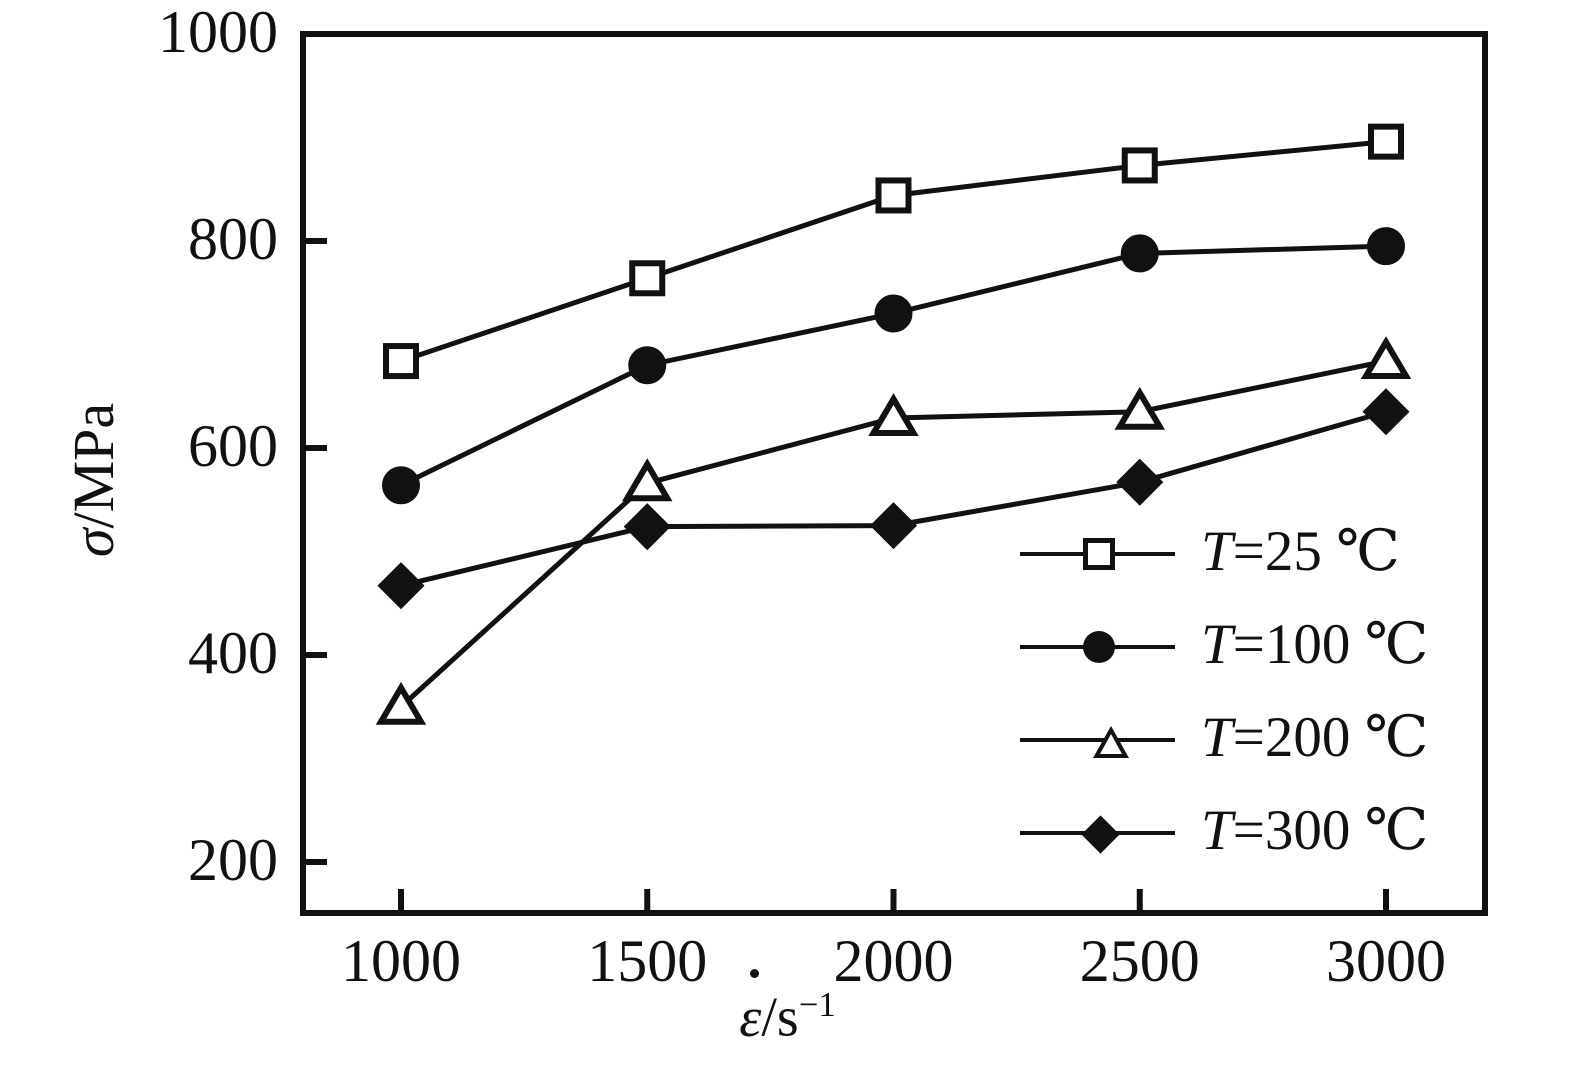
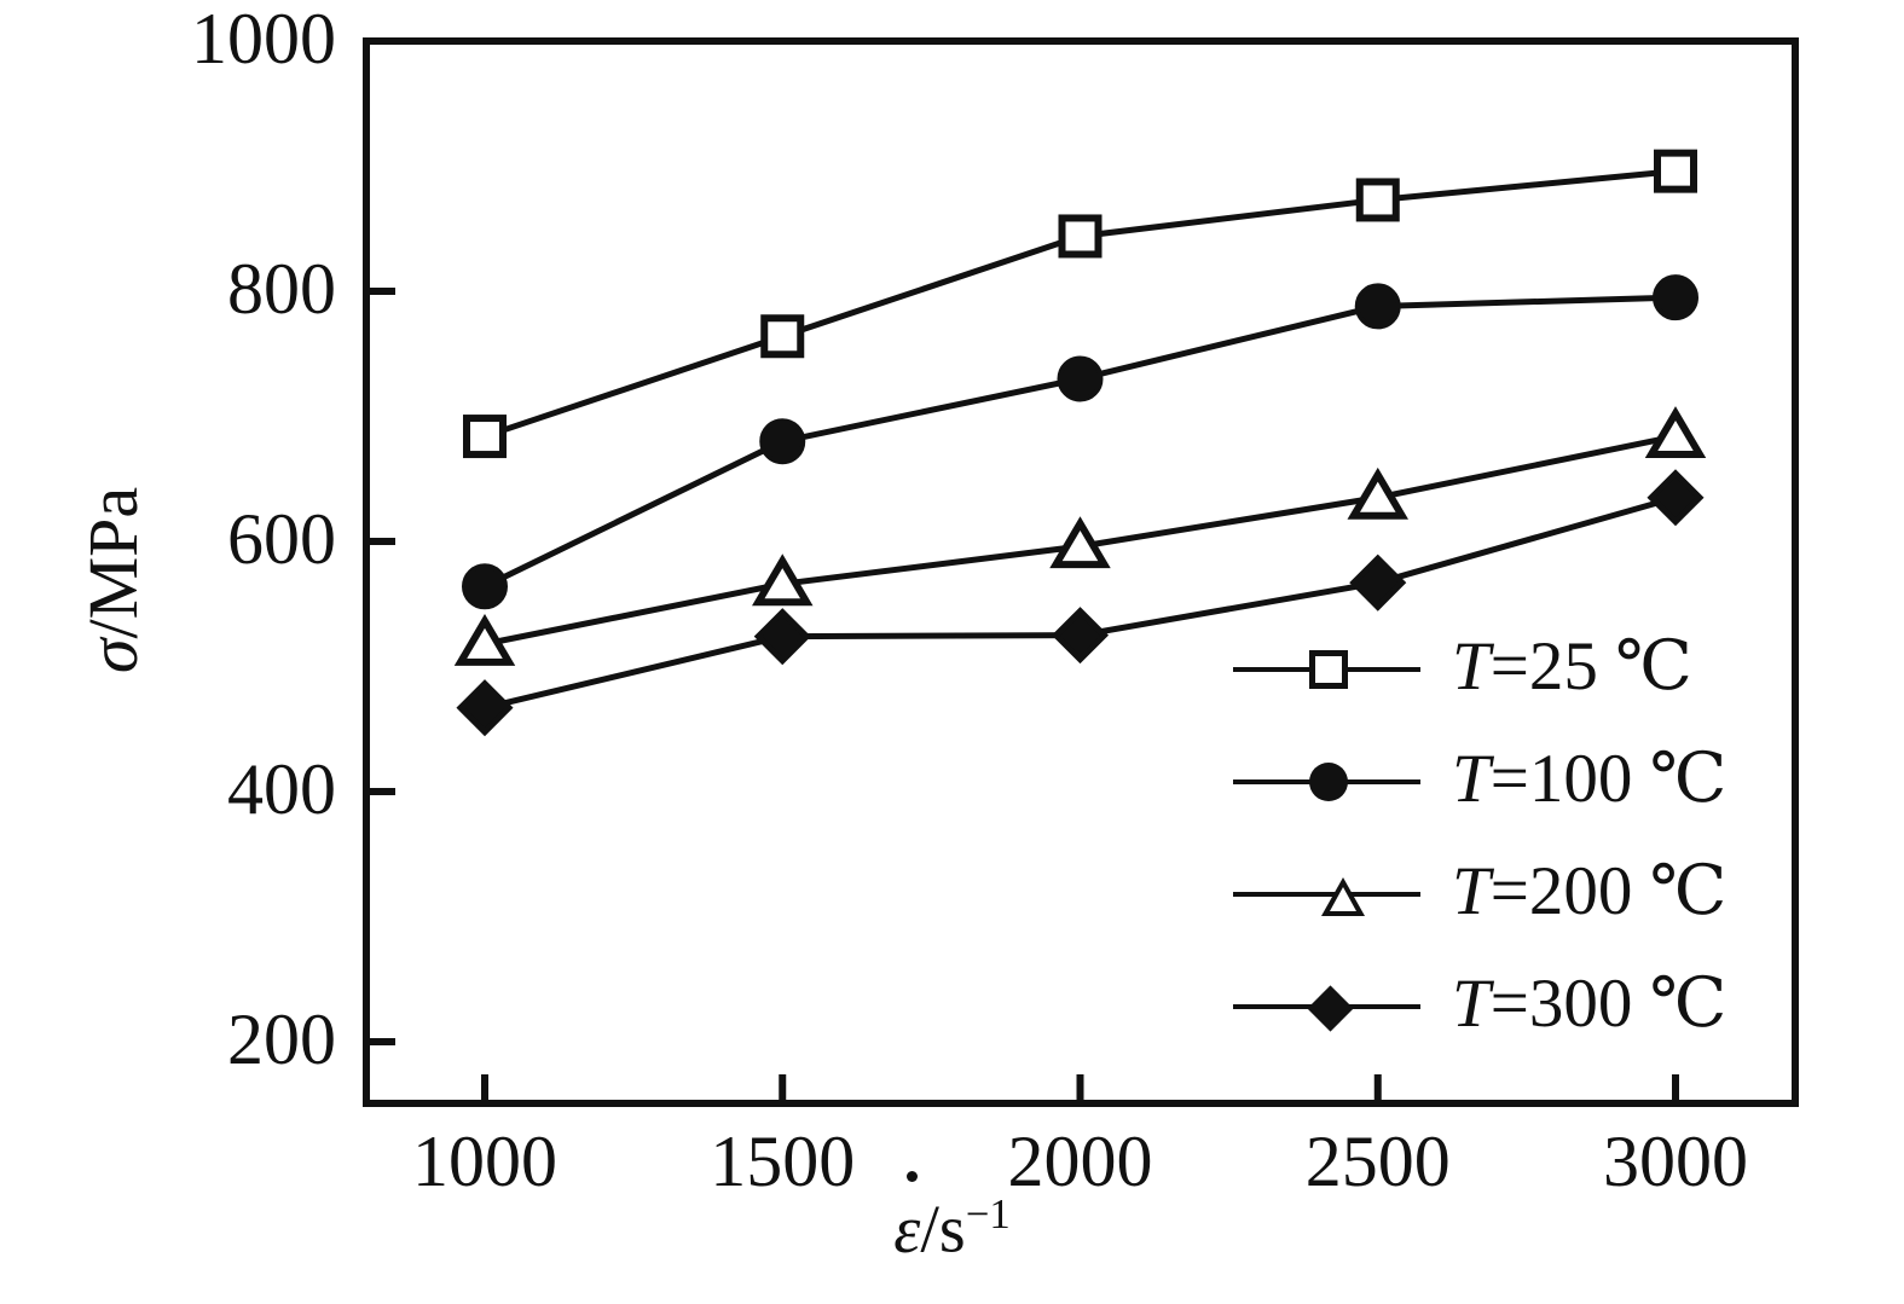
T=200 ℃/1000: 350 -> 518
T=200 ℃/2000: 629 -> 596
